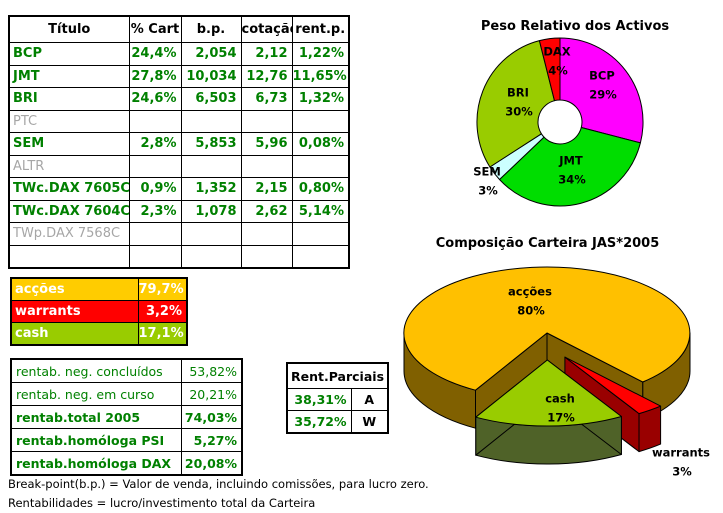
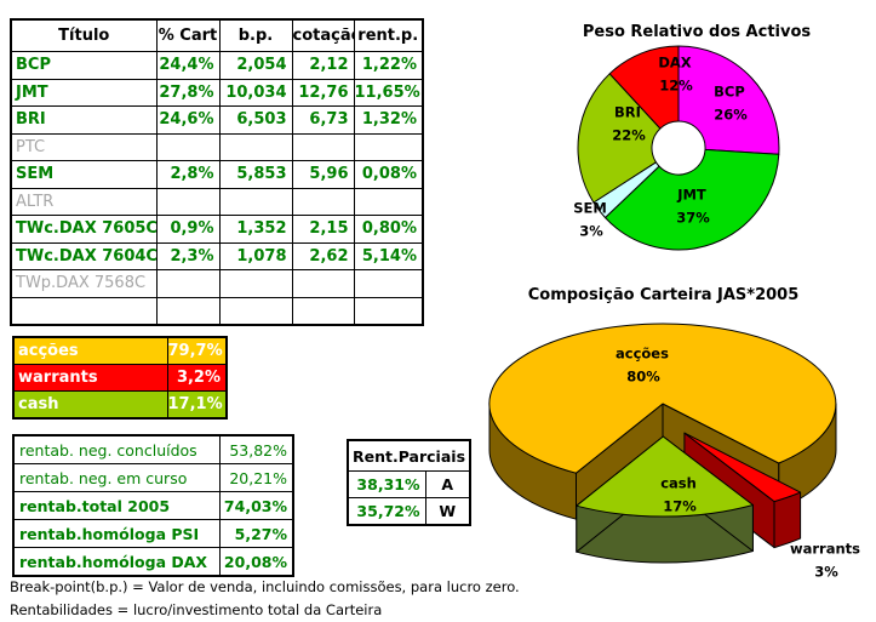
Peso Relativo dos Activos/BCP: 29% -> 26%
Peso Relativo dos Activos/JMT: 34% -> 37%
Peso Relativo dos Activos/BRI: 30% -> 22%
Peso Relativo dos Activos/DAX: 4% -> 12%
